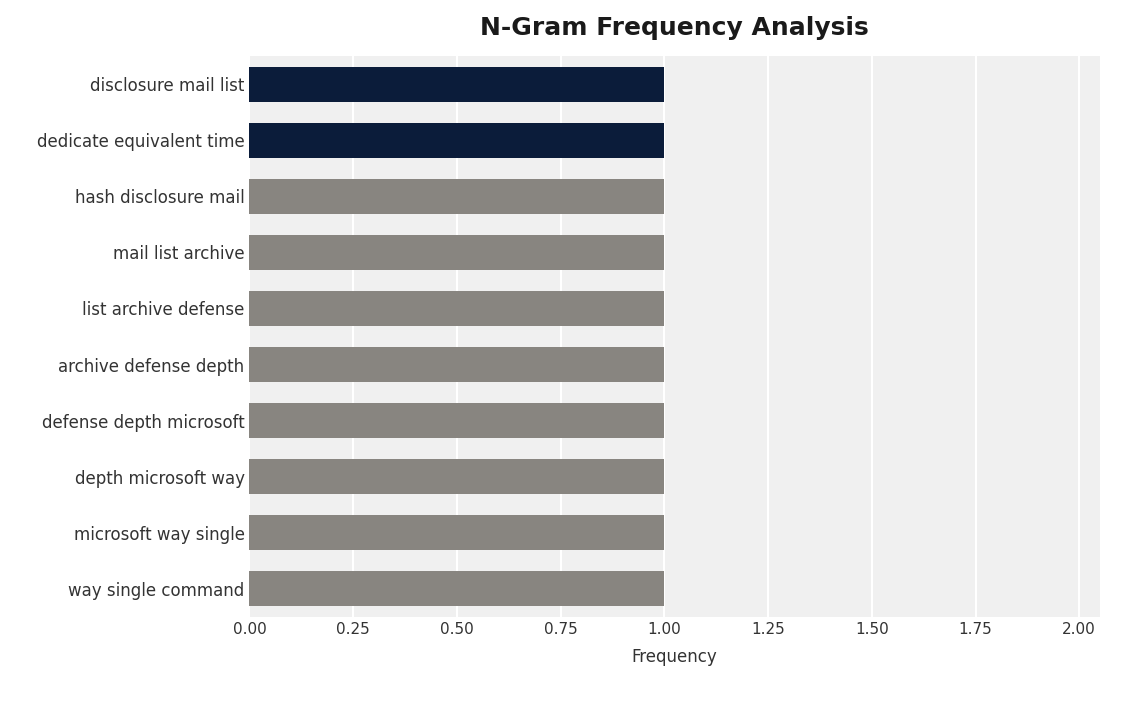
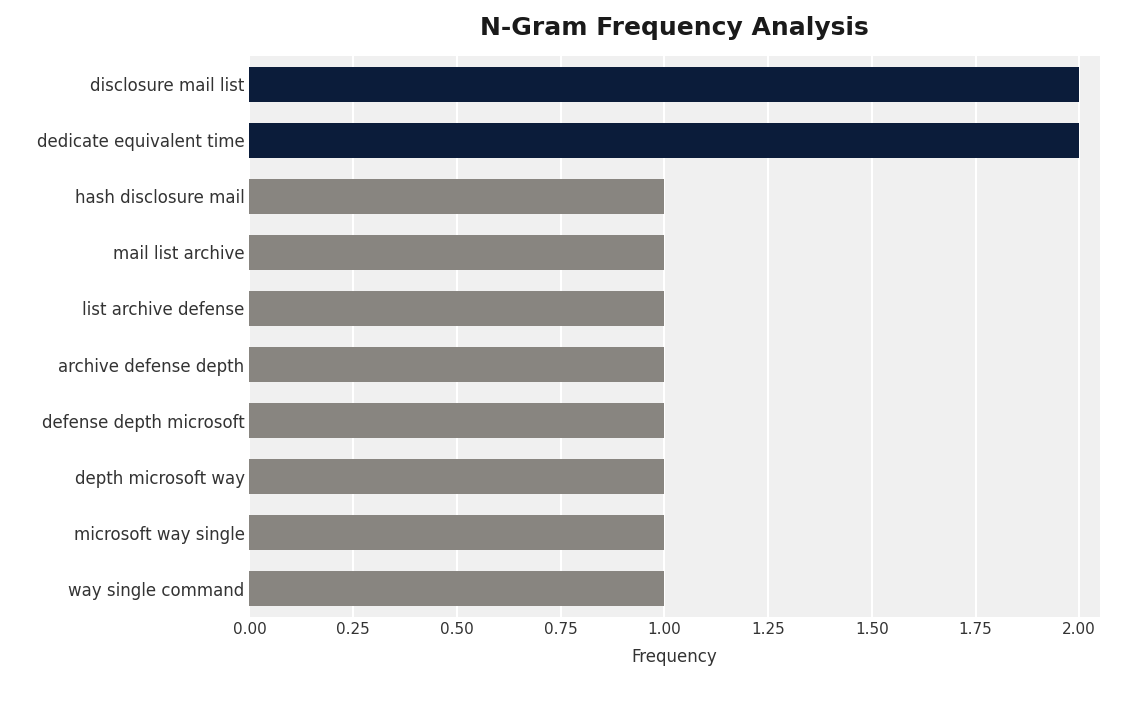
disclosure mail list: 1 -> 2
dedicate equivalent time: 1 -> 2
